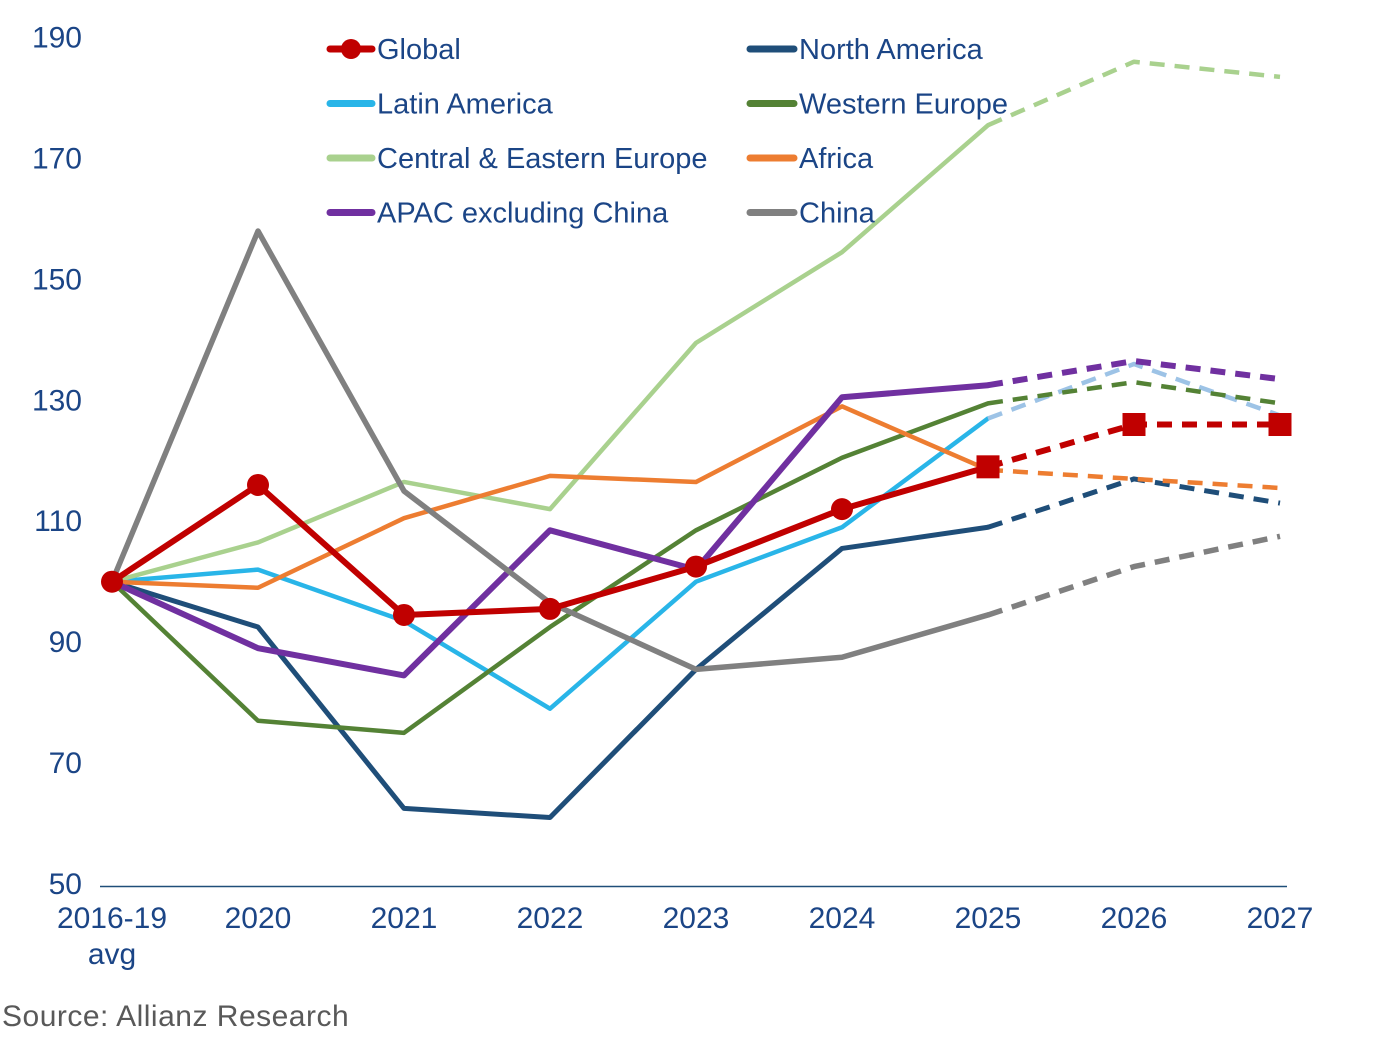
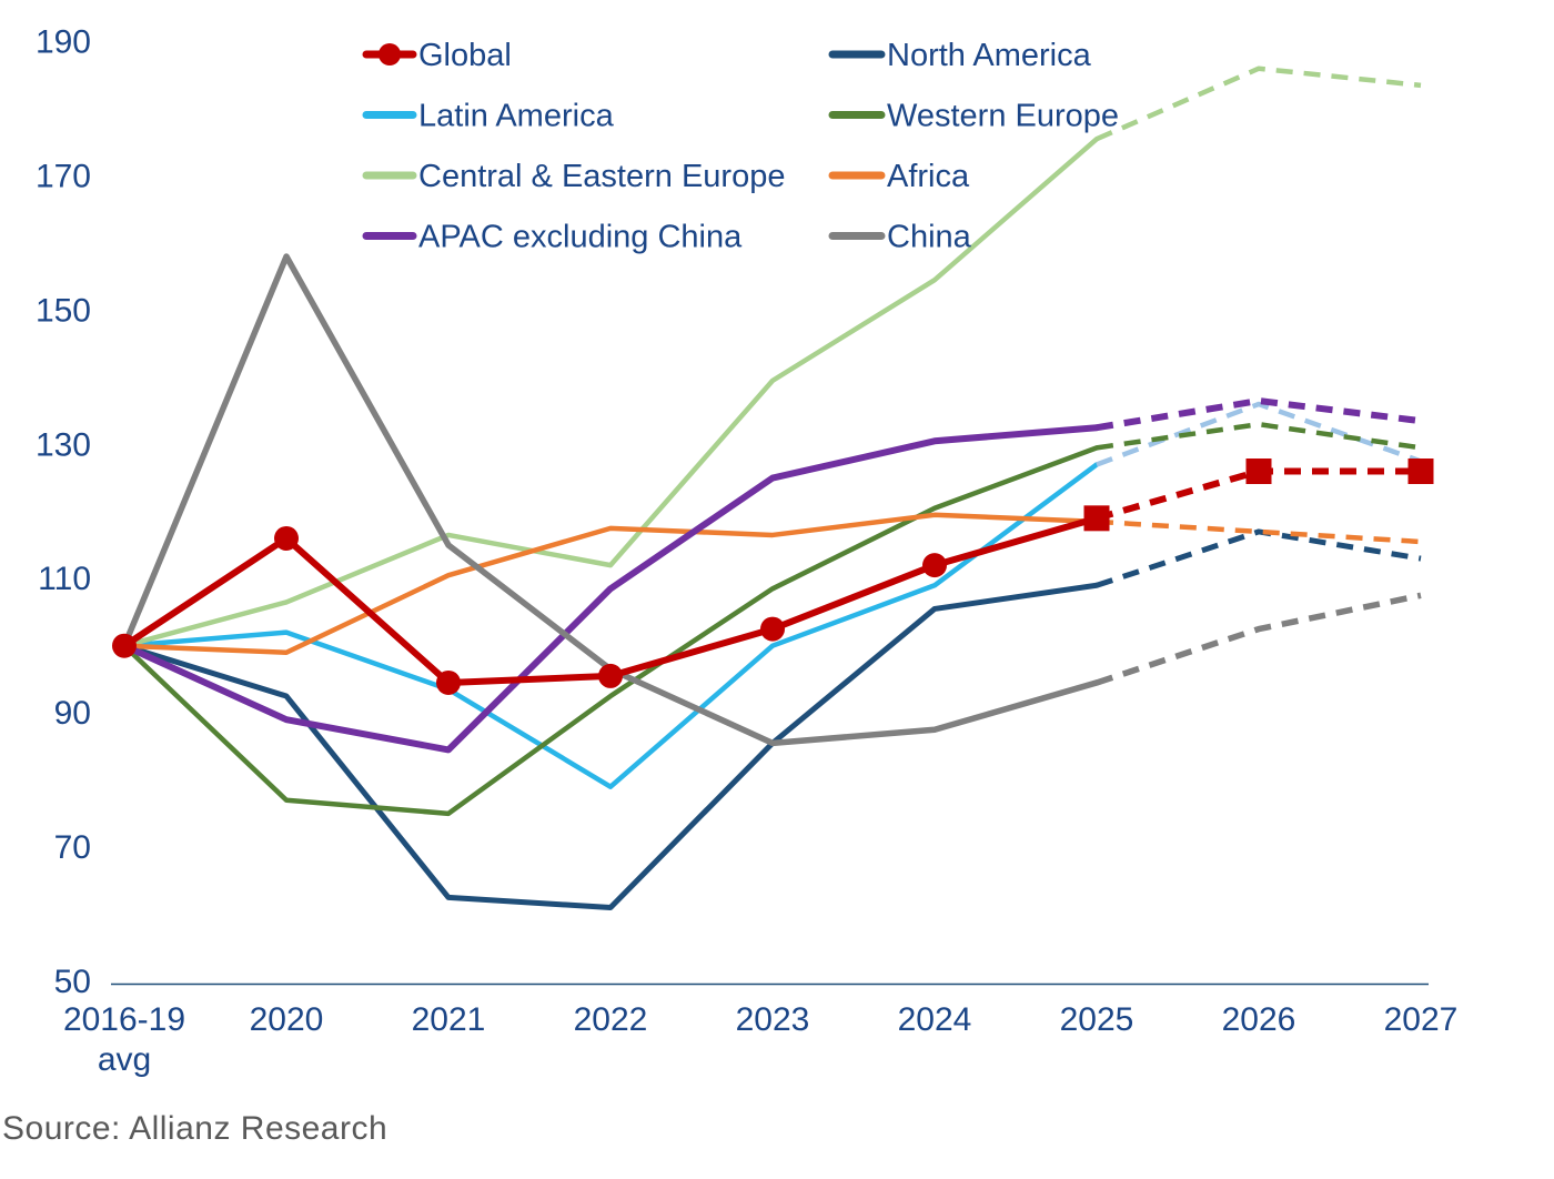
APAC excluding China/2023: 102 -> 125
Africa/2024: 129 -> 120
